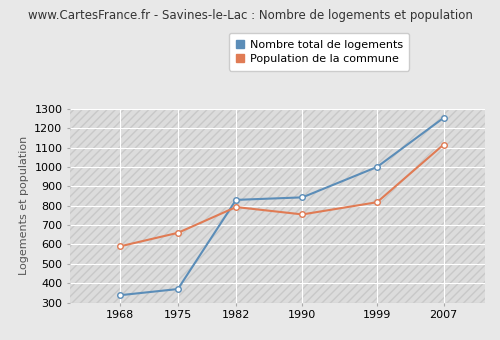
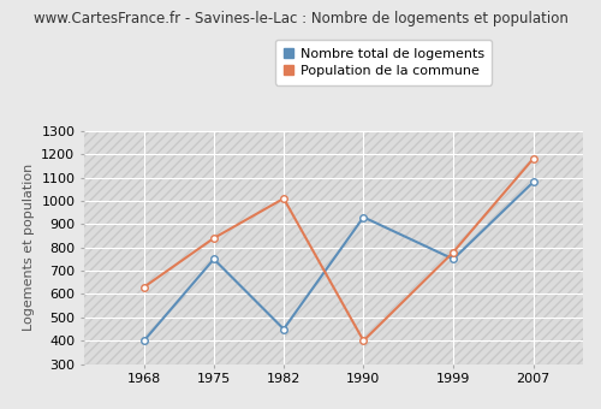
Nombre total de logements/1968: 340 -> 400
Population de la commune/1968: 590 -> 630
Nombre total de logements/1975: 370 -> 750
Population de la commune/1975: 660 -> 840
Nombre total de logements/1982: 830 -> 450
Population de la commune/1982: 790 -> 1010
Nombre total de logements/1990: 840 -> 930
Population de la commune/1990: 760 -> 400
Nombre total de logements/1999: 1000 -> 750
Population de la commune/1999: 820 -> 780
Nombre total de logements/2007: 1250 -> 1080
Population de la commune/2007: 1120 -> 1180
